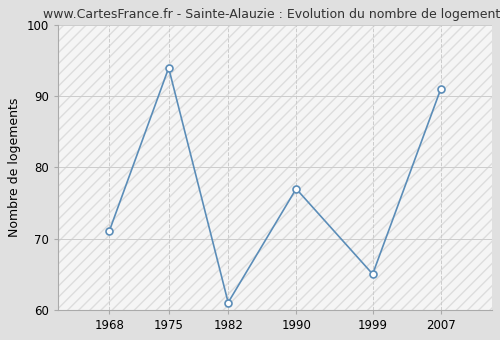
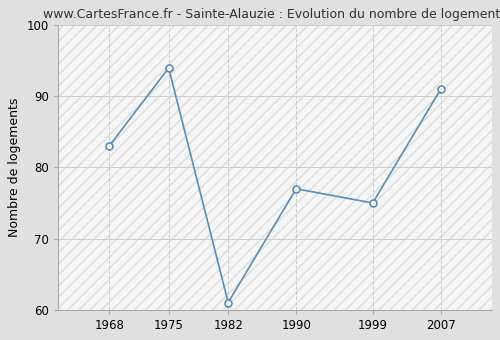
1968: 71 -> 83
1999: 65 -> 75
